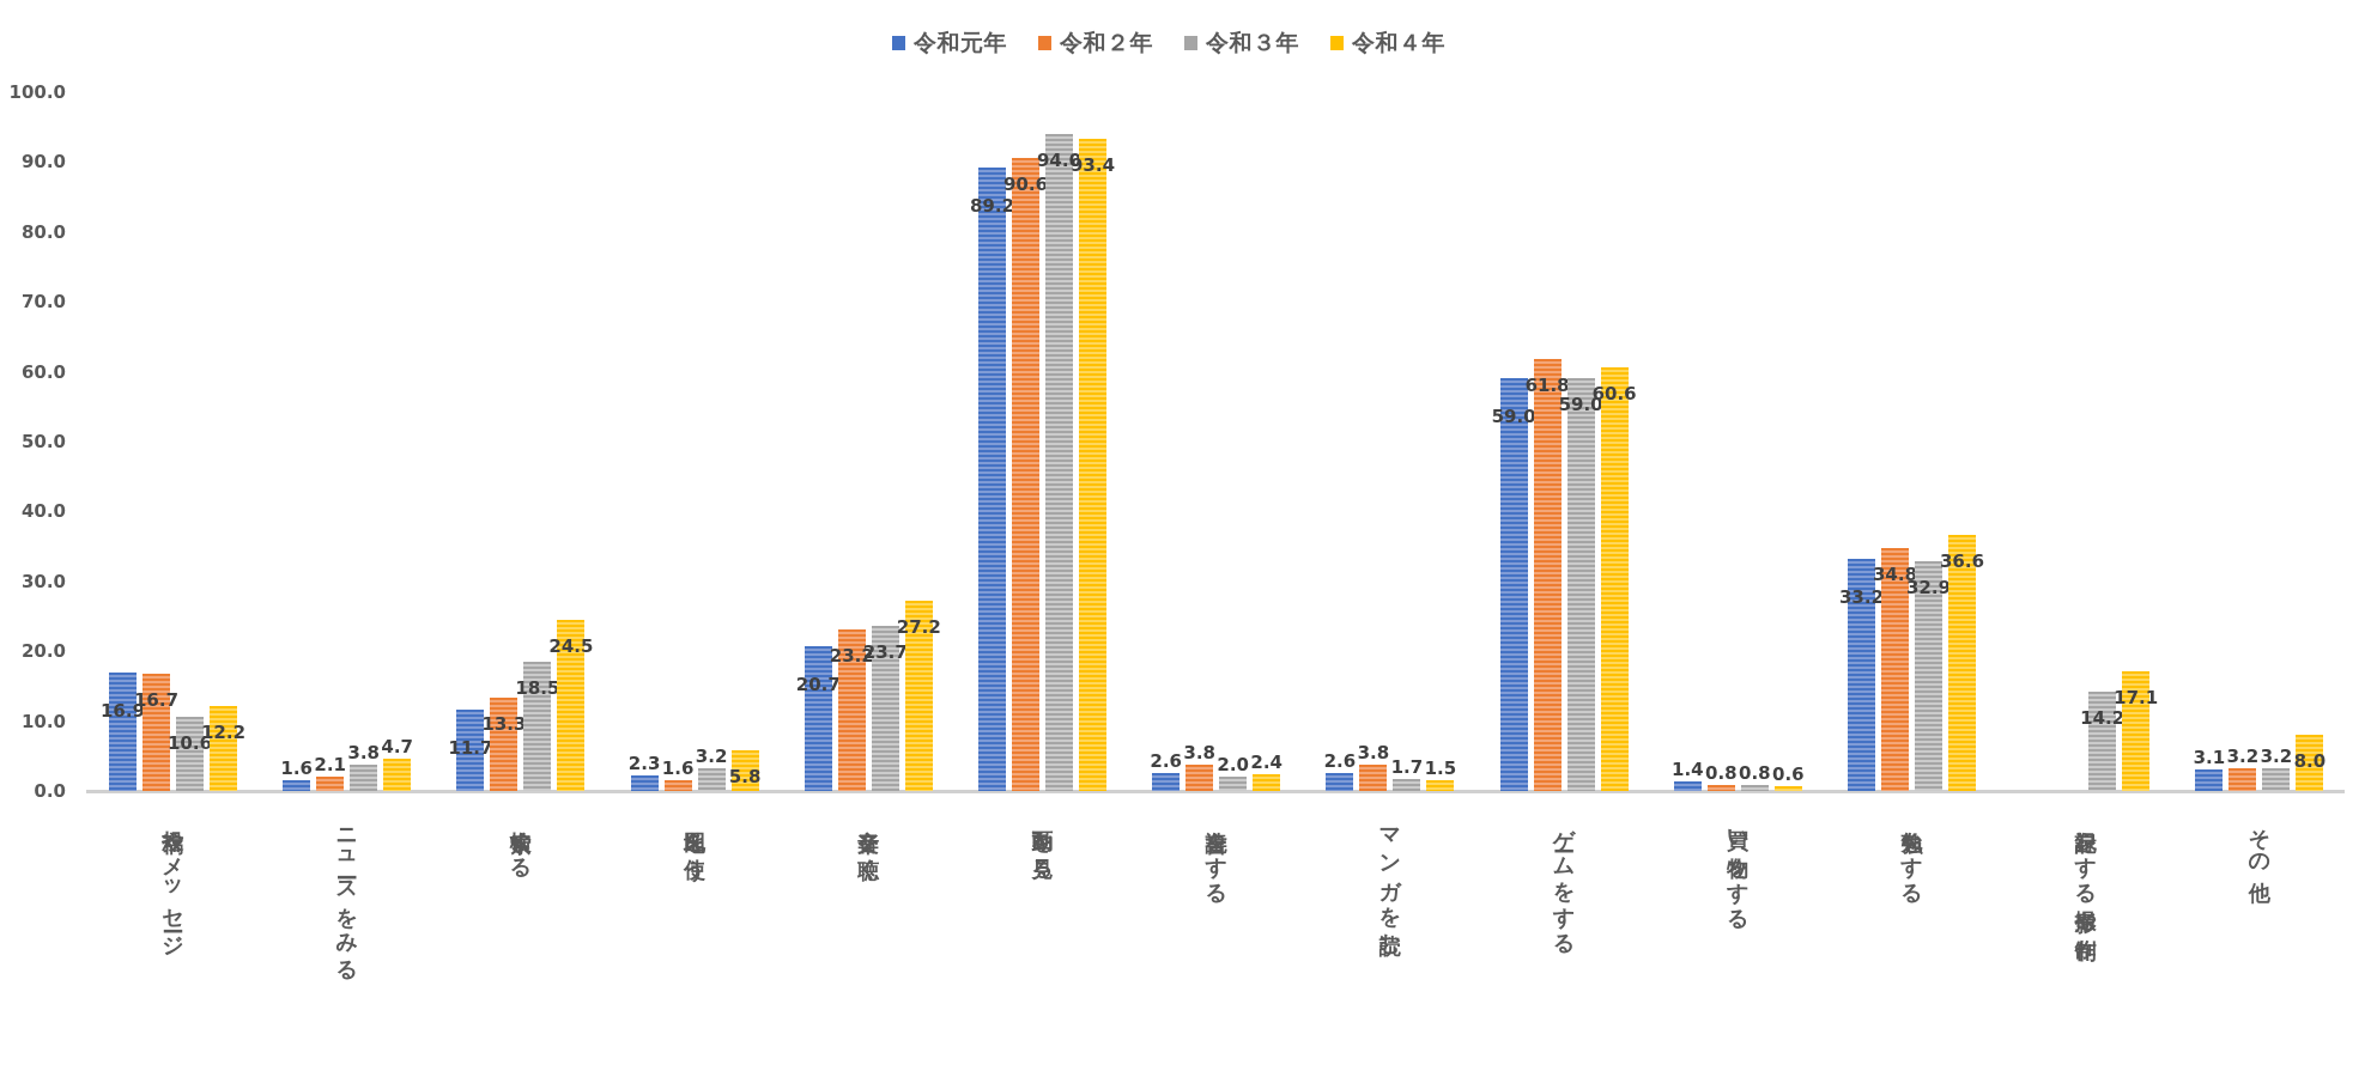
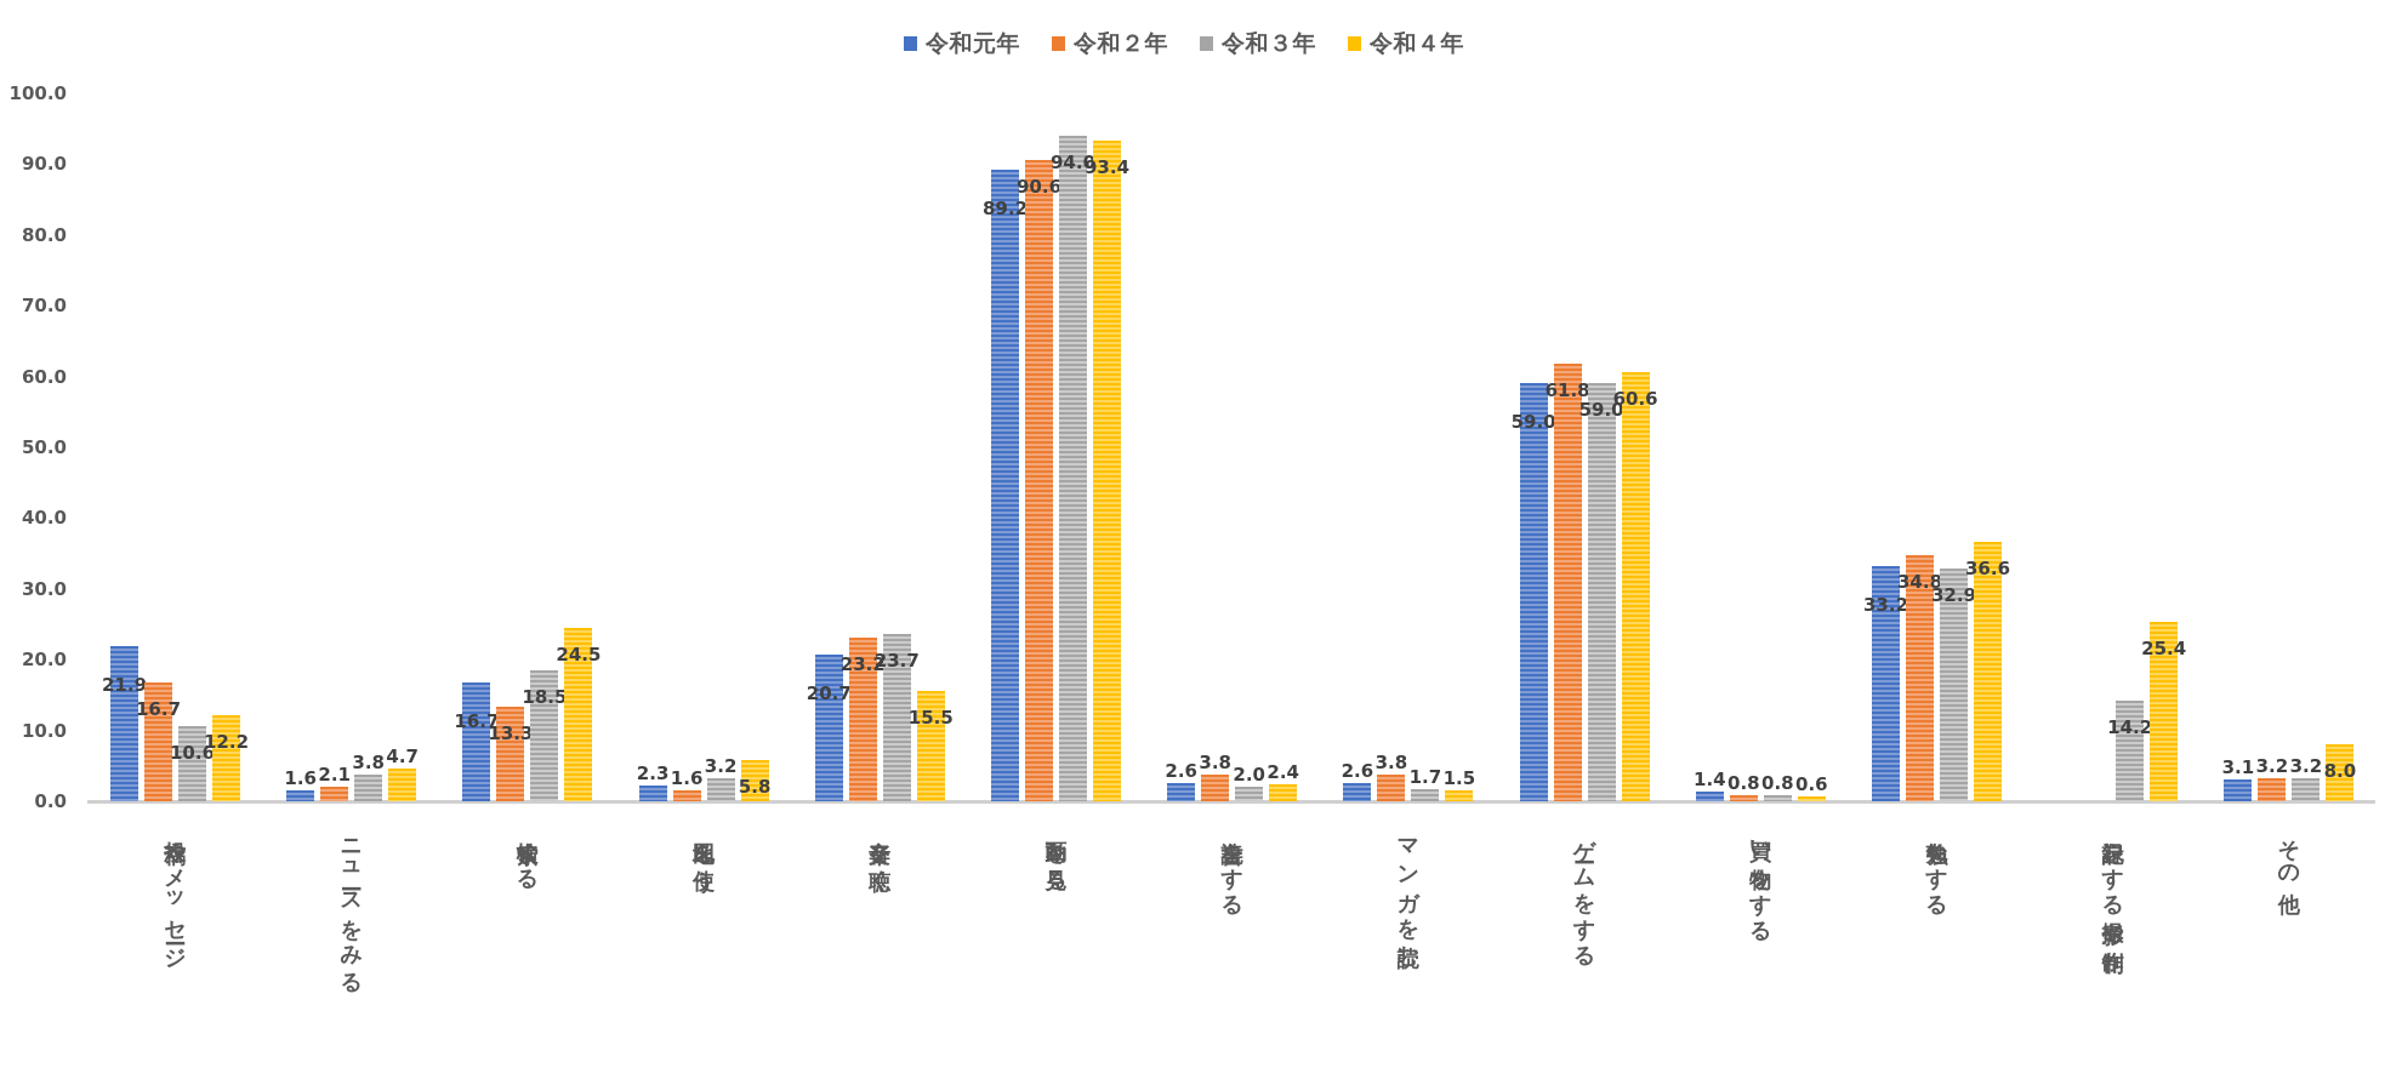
令和元年/投稿やメッセージ: 16.9 -> 21.9
令和元年/検索する: 11.7 -> 16.7
令和４年/音楽を聴く: 27.2 -> 15.5
令和４年/記録をする撮影や制作: 17.1 -> 25.4
